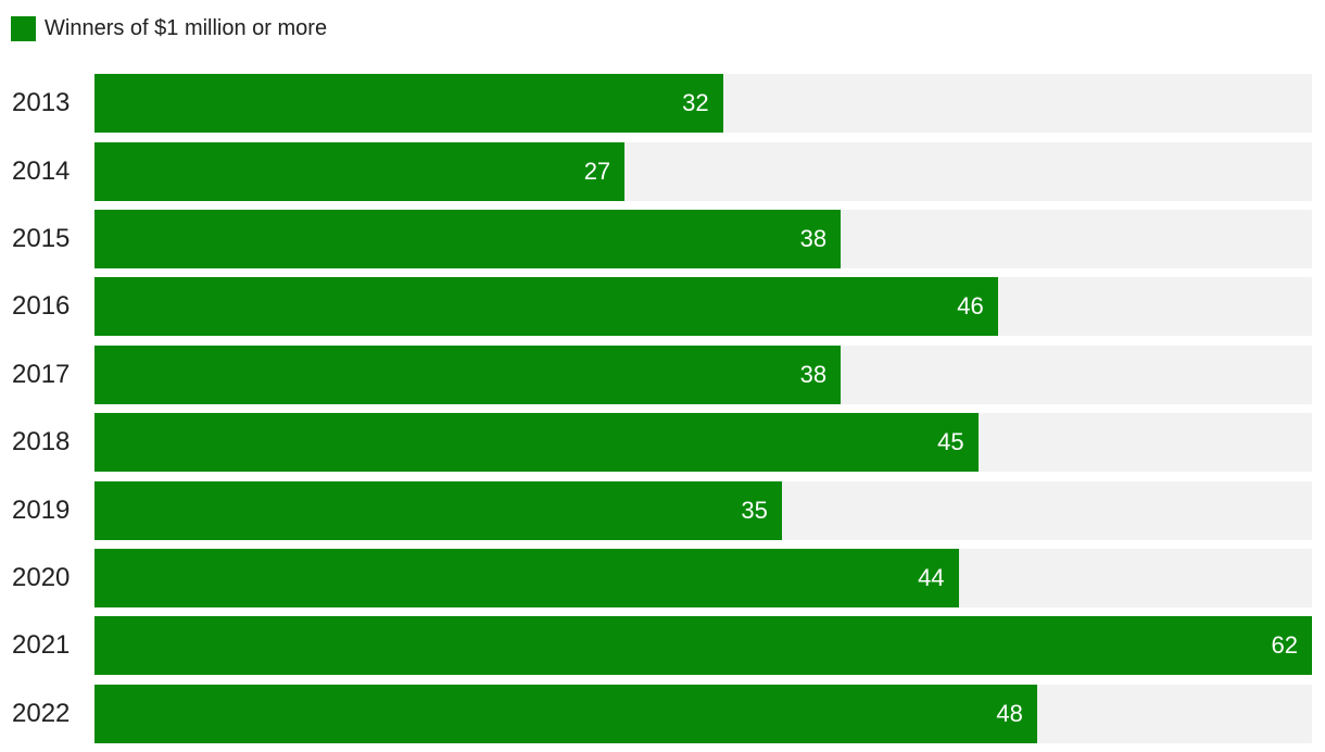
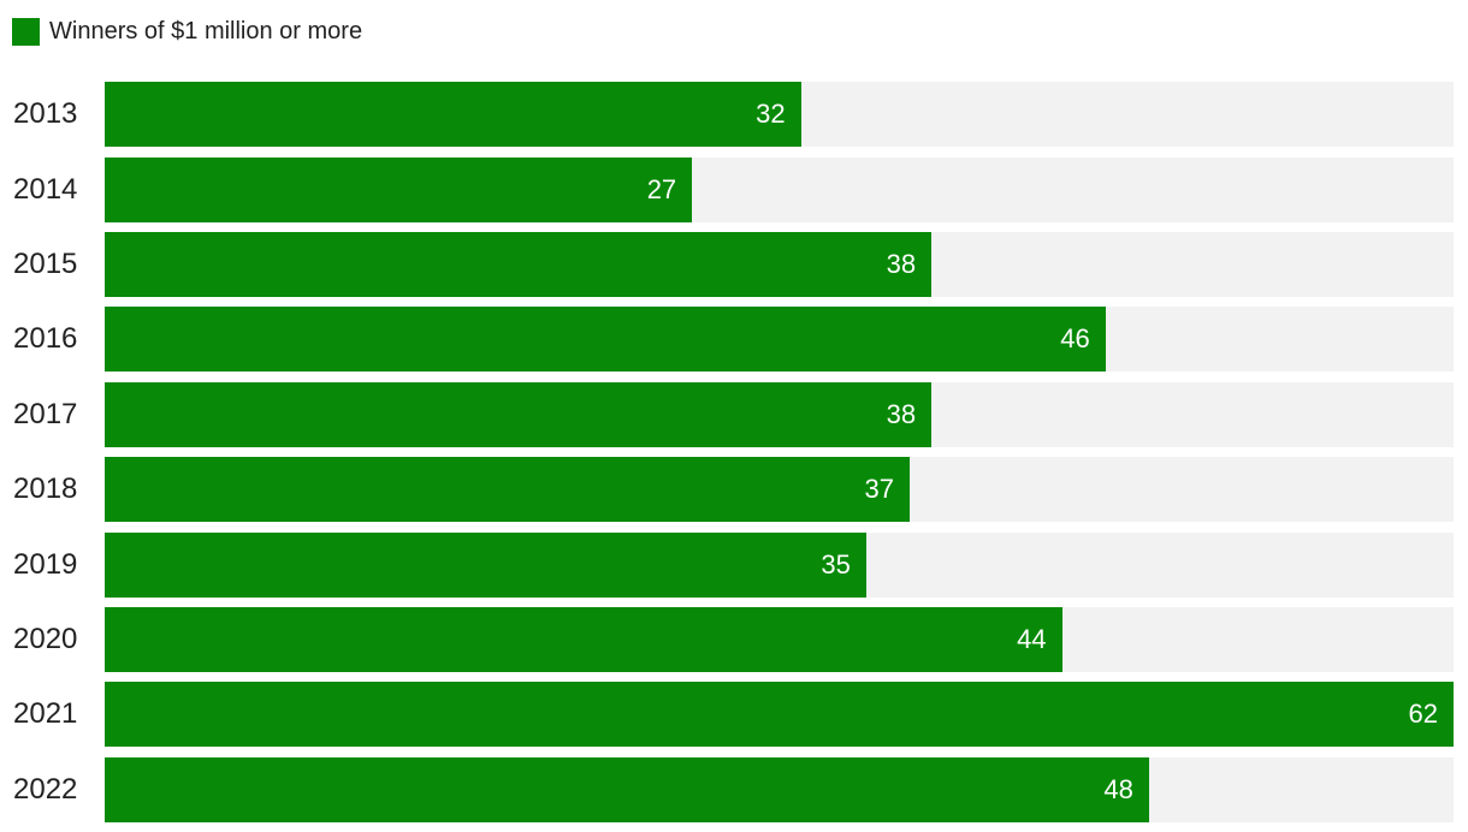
2018: 45 -> 37
